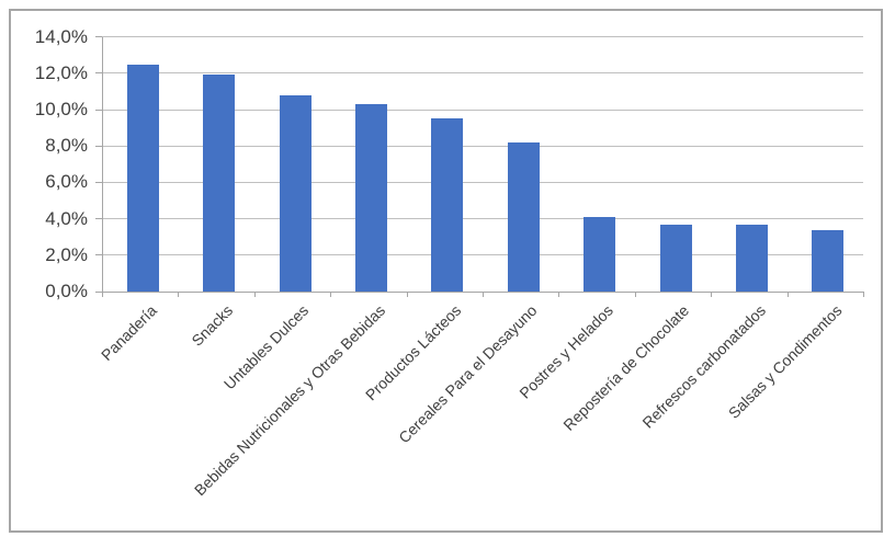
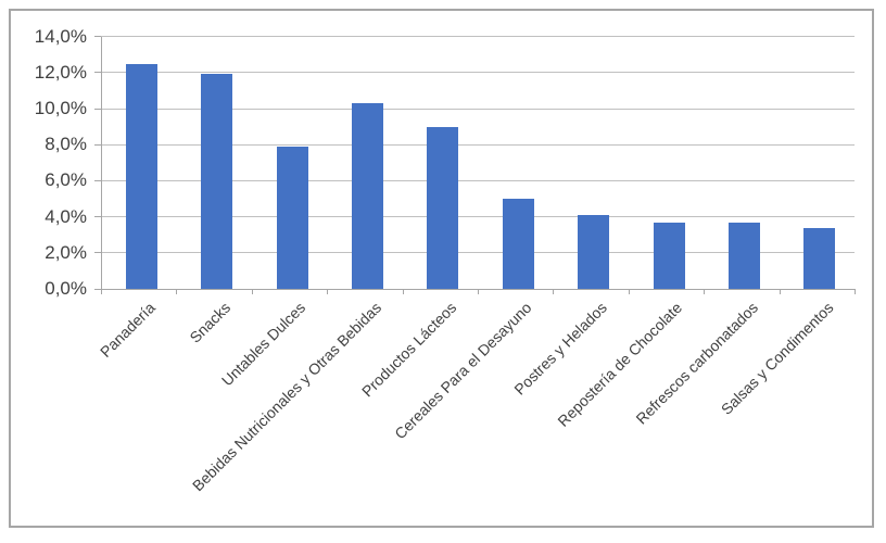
Untables Dulces: 10,8% -> 7,9%
Productos Lácteos: 9,5% -> 9,0%
Cereales Para el Desayuno: 8,2% -> 5,0%
